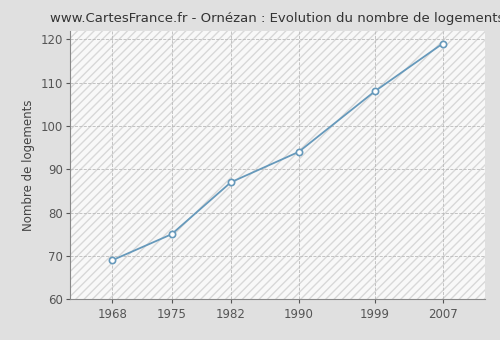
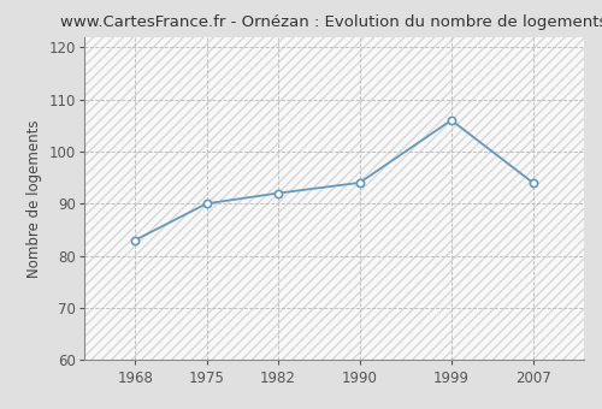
1968: 69 -> 83
1975: 75 -> 90
1982: 87 -> 92
1999: 108 -> 106
2007: 119 -> 94
